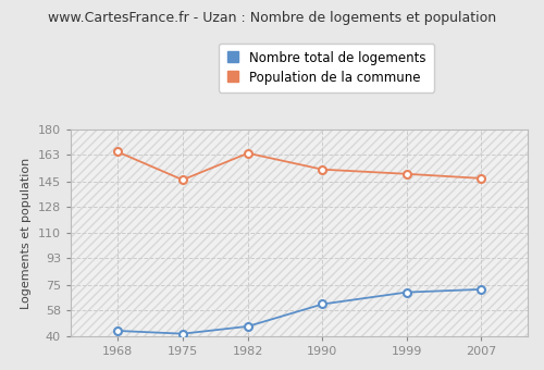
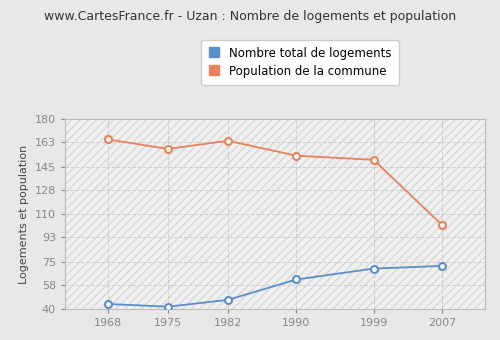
Population de la commune/1975: 146 -> 158
Population de la commune/2007: 147 -> 102
